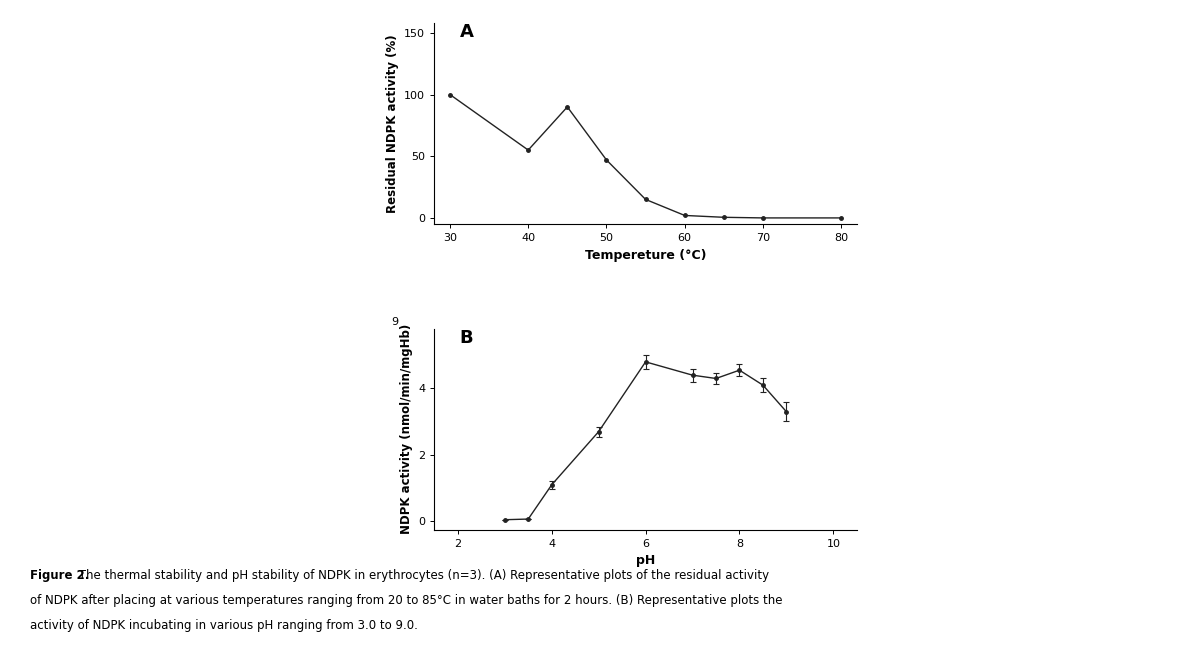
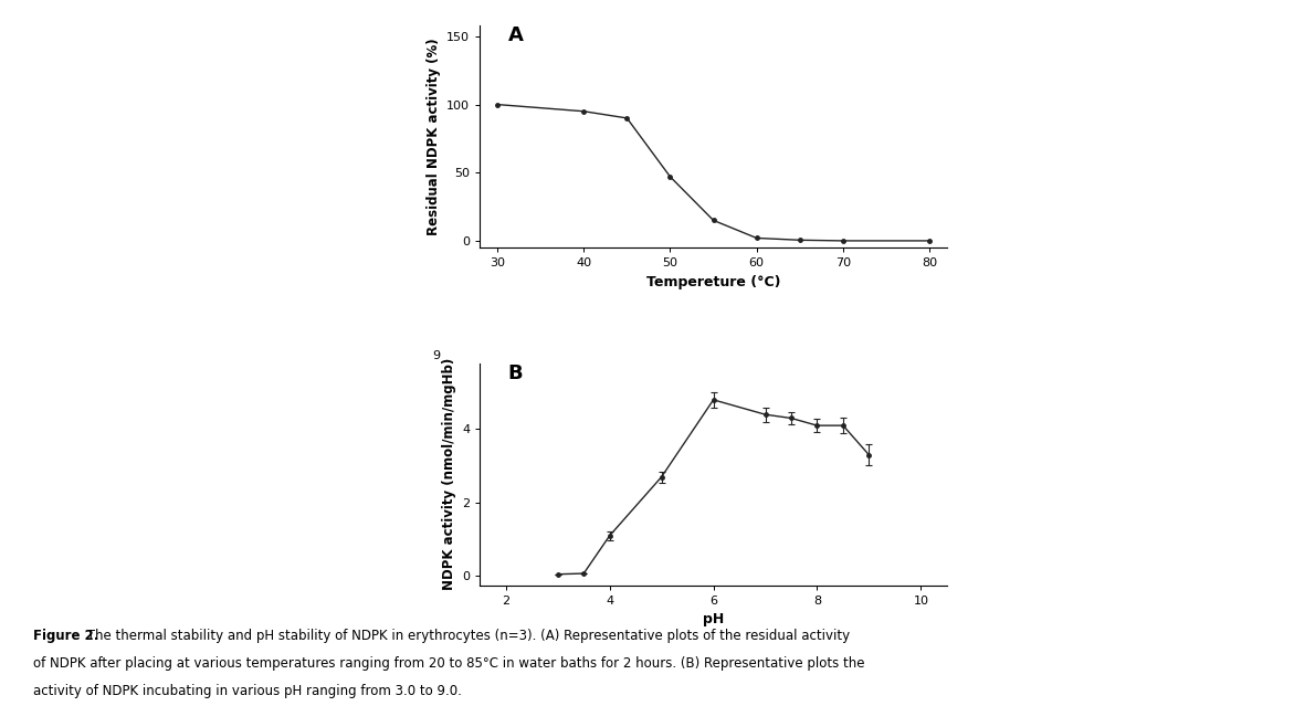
40: 55 -> 95
8: 4.55 -> 4.10
